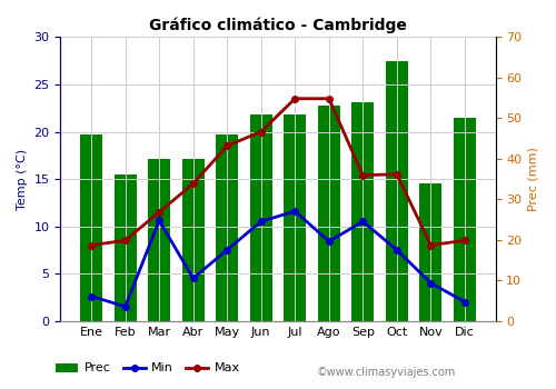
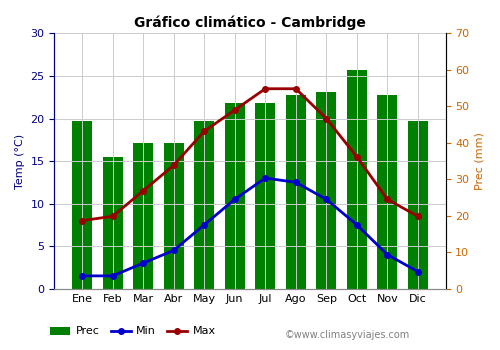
Min/Ene: 2.6 -> 1.5
Min/Mar: 10.6 -> 3.0
Max/Jun: 20.0 -> 21.0
Min/Jul: 11.6 -> 13.0
Min/Ago: 8.4 -> 12.5
Max/Sep: 15.4 -> 20.0
Prec/Oct: 64 -> 60
Prec/Nov: 34 -> 53
Max/Nov: 8.0 -> 10.5
Prec/Dic: 50 -> 46
